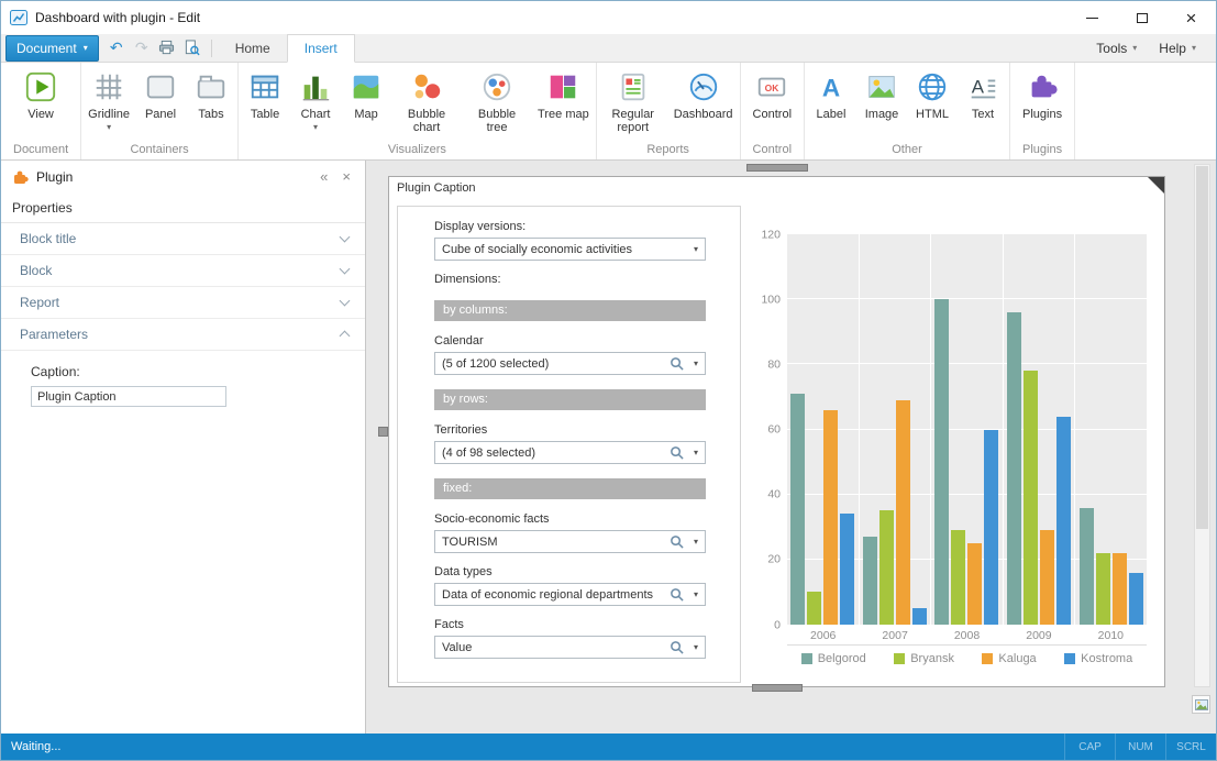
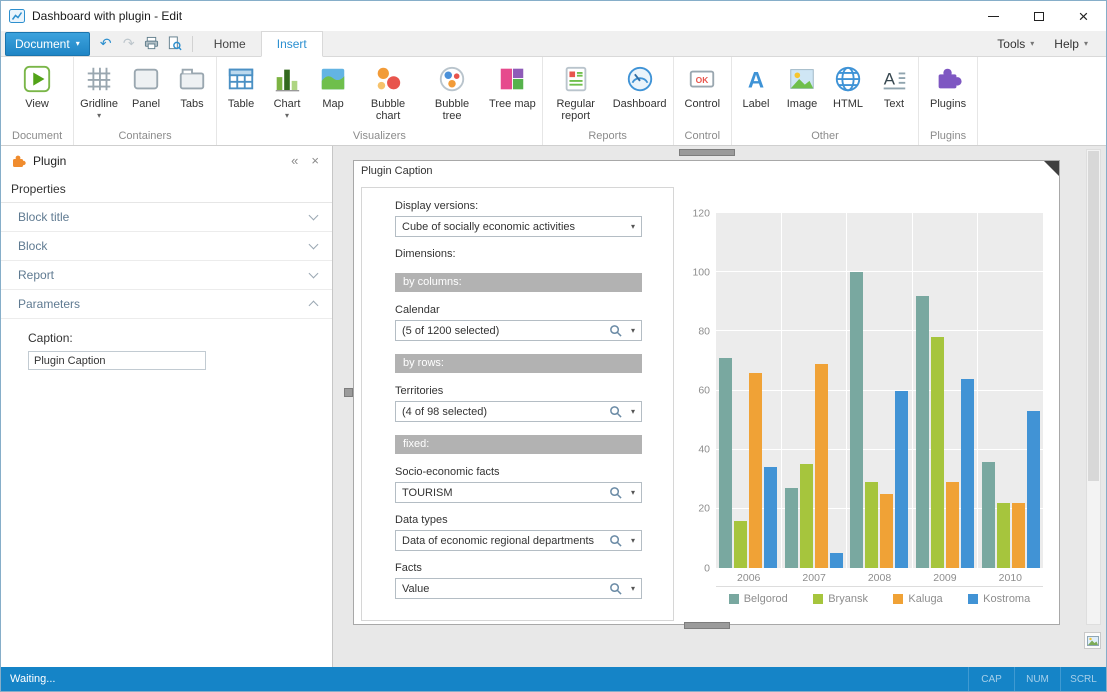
Bryansk/2006: 10 -> 16
Belgorod/2009: 96 -> 92
Kostroma/2010: 16 -> 53
